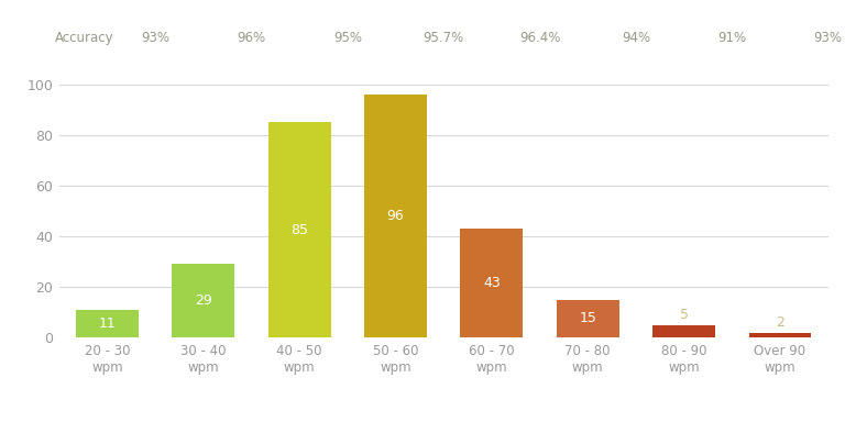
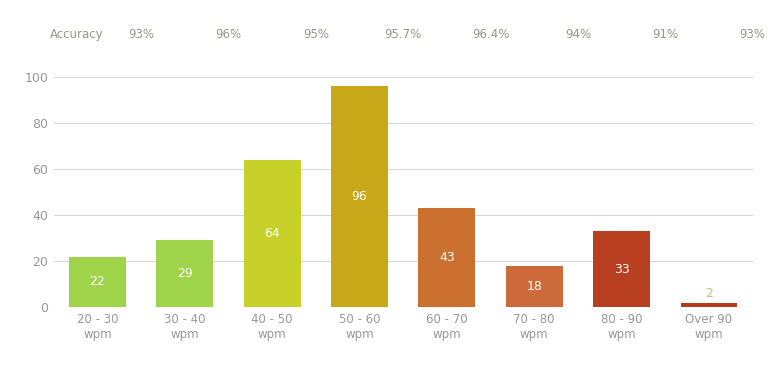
20 - 30 wpm: 11 -> 22
40 - 50 wpm: 85 -> 64
70 - 80 wpm: 15 -> 18
80 - 90 wpm: 5 -> 33
